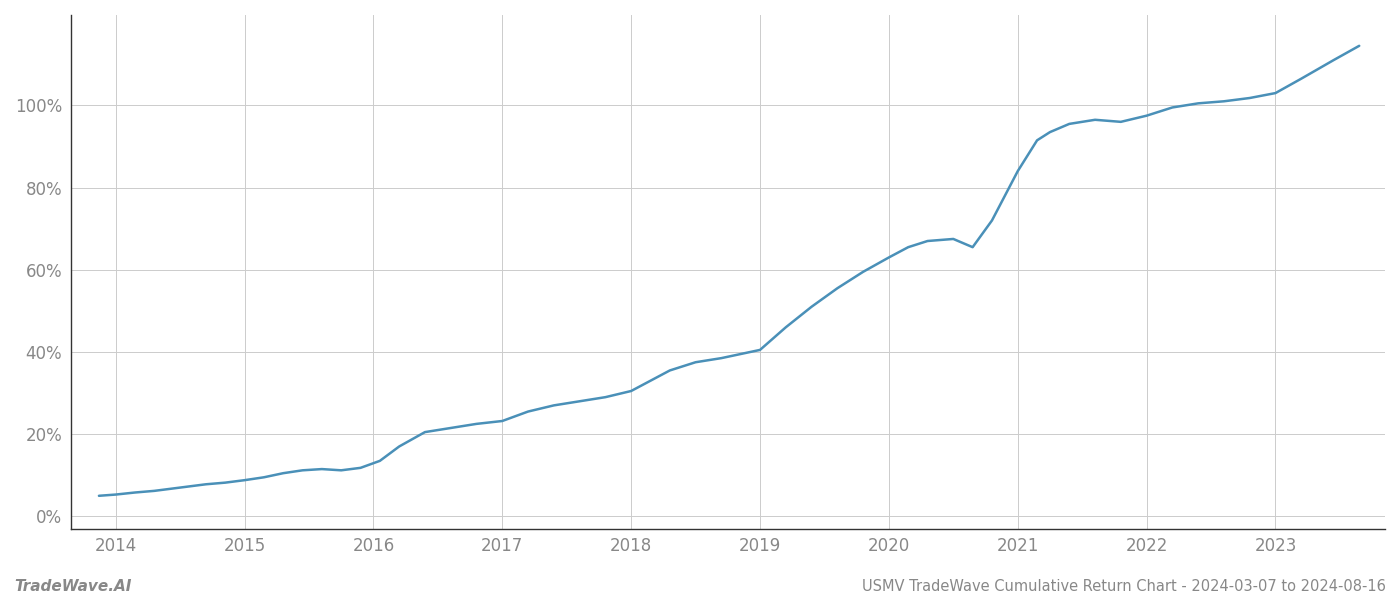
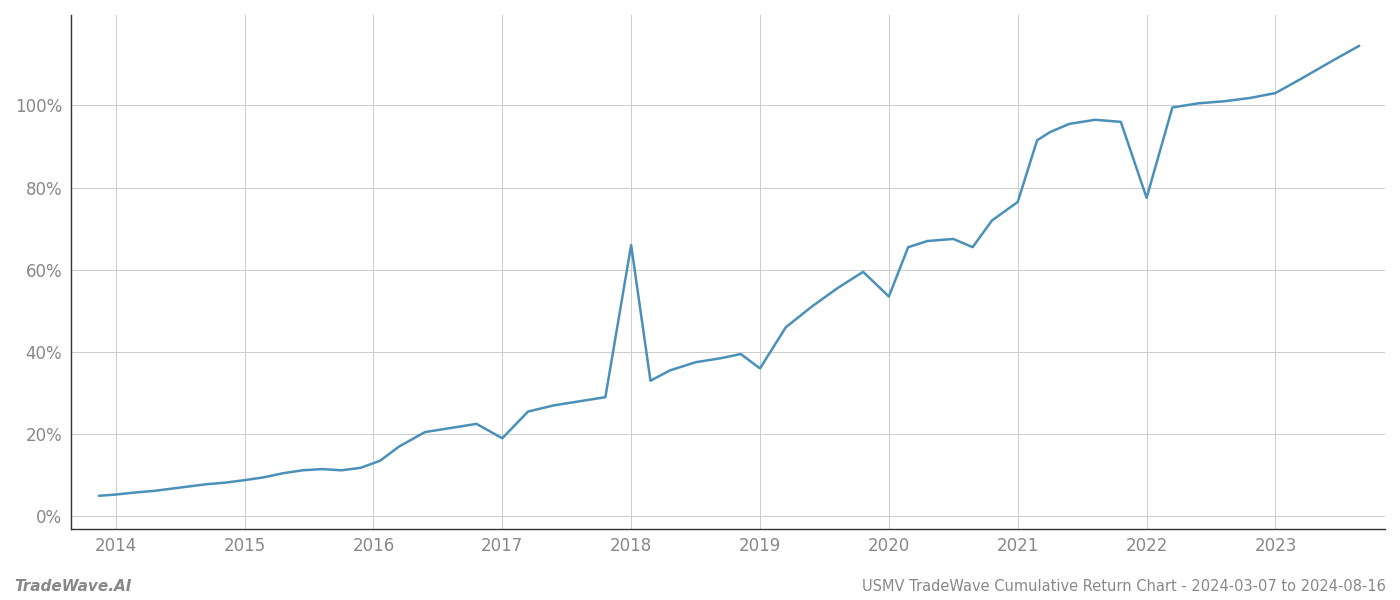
2017: 23.2% -> 19.0%
2018: 30.5% -> 66.0%
2019: 40.5% -> 36.0%
2020: 63.0% -> 53.5%
2021: 84.0% -> 76.5%
2022: 97.5% -> 77.5%
